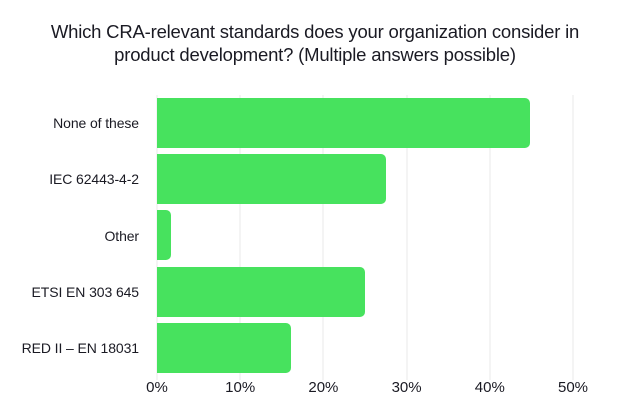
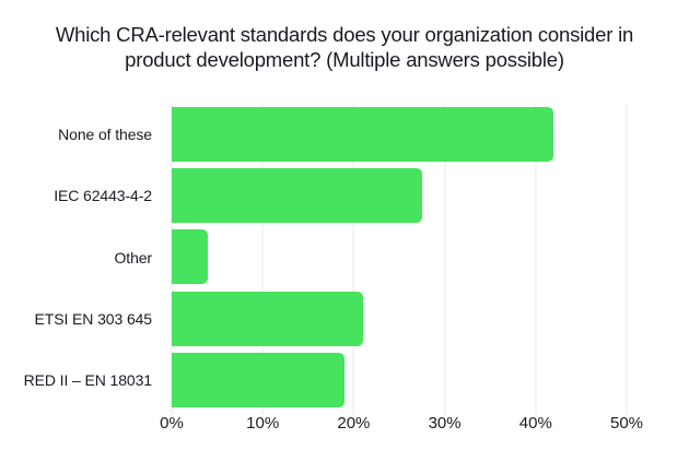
None of these: 45% -> 42%
Other: 2% -> 4%
ETSI EN 303 645: 25% -> 21%
RED II – EN 18031: 16% -> 19%
